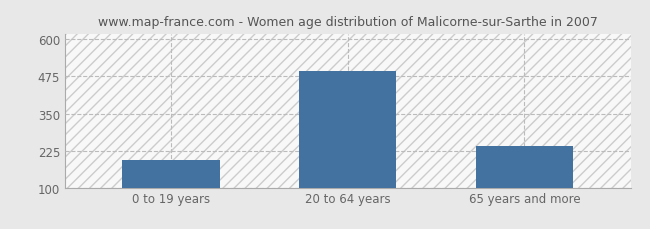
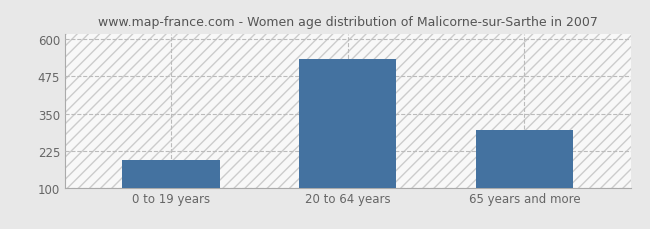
20 to 64 years: 492 -> 535
65 years and more: 242 -> 295
